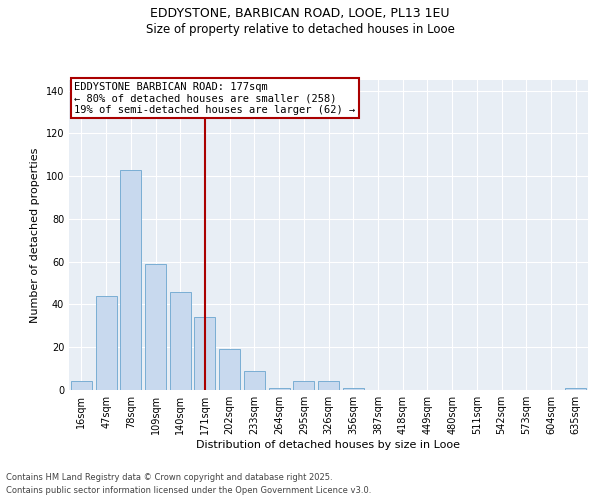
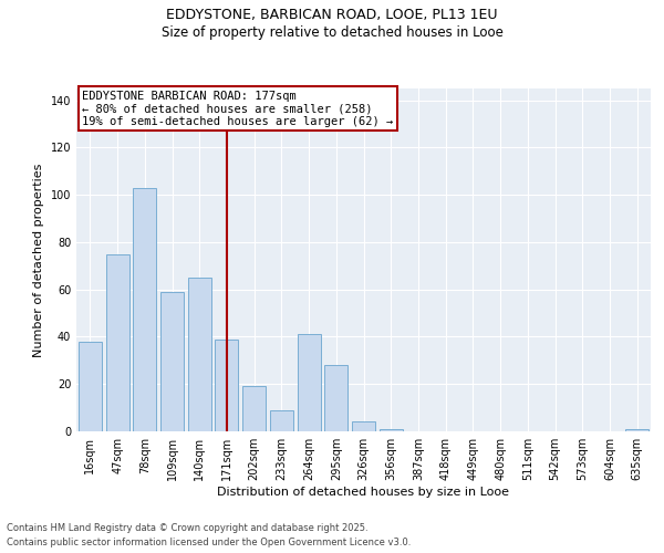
16sqm: 4 -> 38
47sqm: 44 -> 75
140sqm: 46 -> 65
171sqm: 34 -> 39
264sqm: 1 -> 41
295sqm: 4 -> 28
